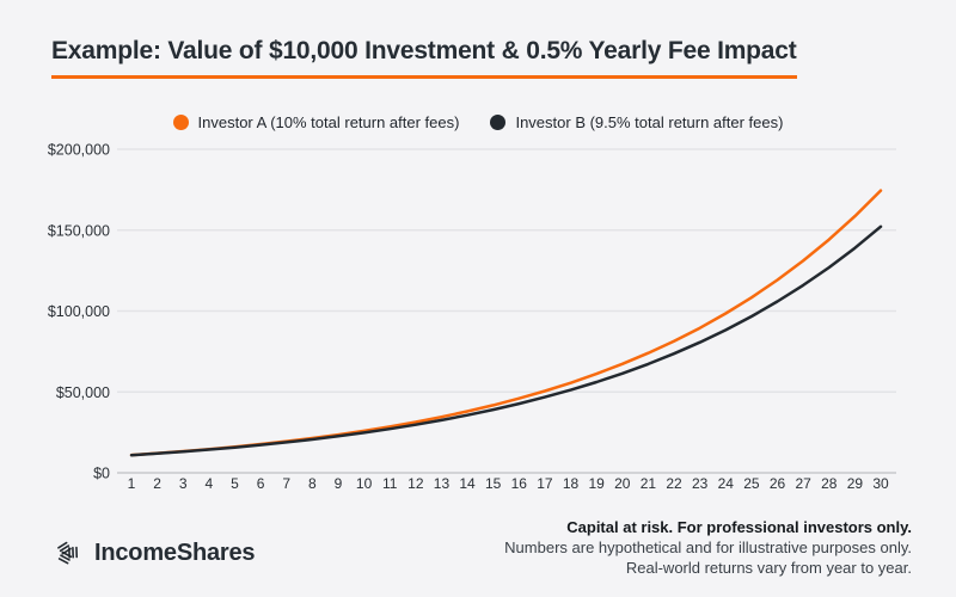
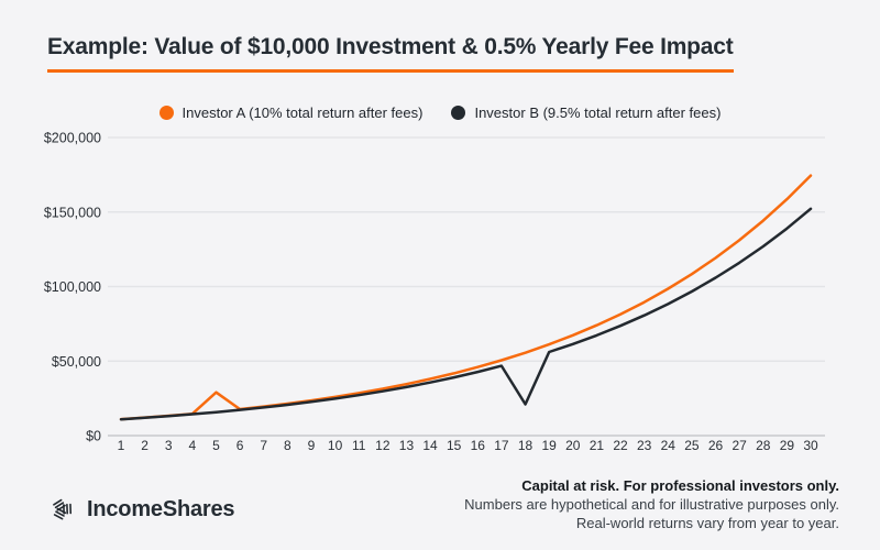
Investor A (10% total return after fees)/5: $16000 -> $29000
Investor B (9.5% total return after fees)/18: $51000 -> $21000
